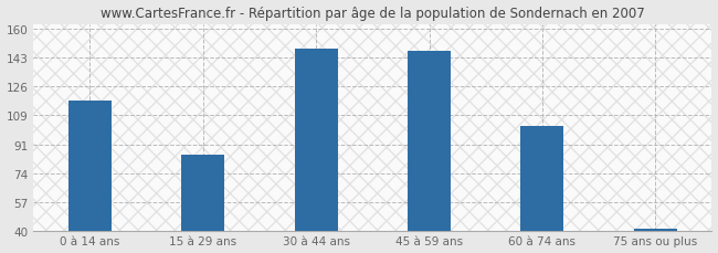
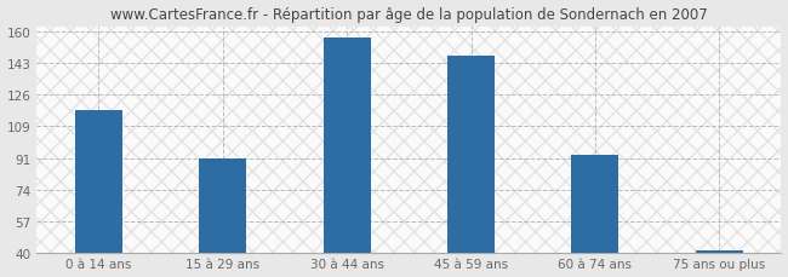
15 à 29 ans: 85 -> 91
30 à 44 ans: 148 -> 157
60 à 74 ans: 102 -> 93
